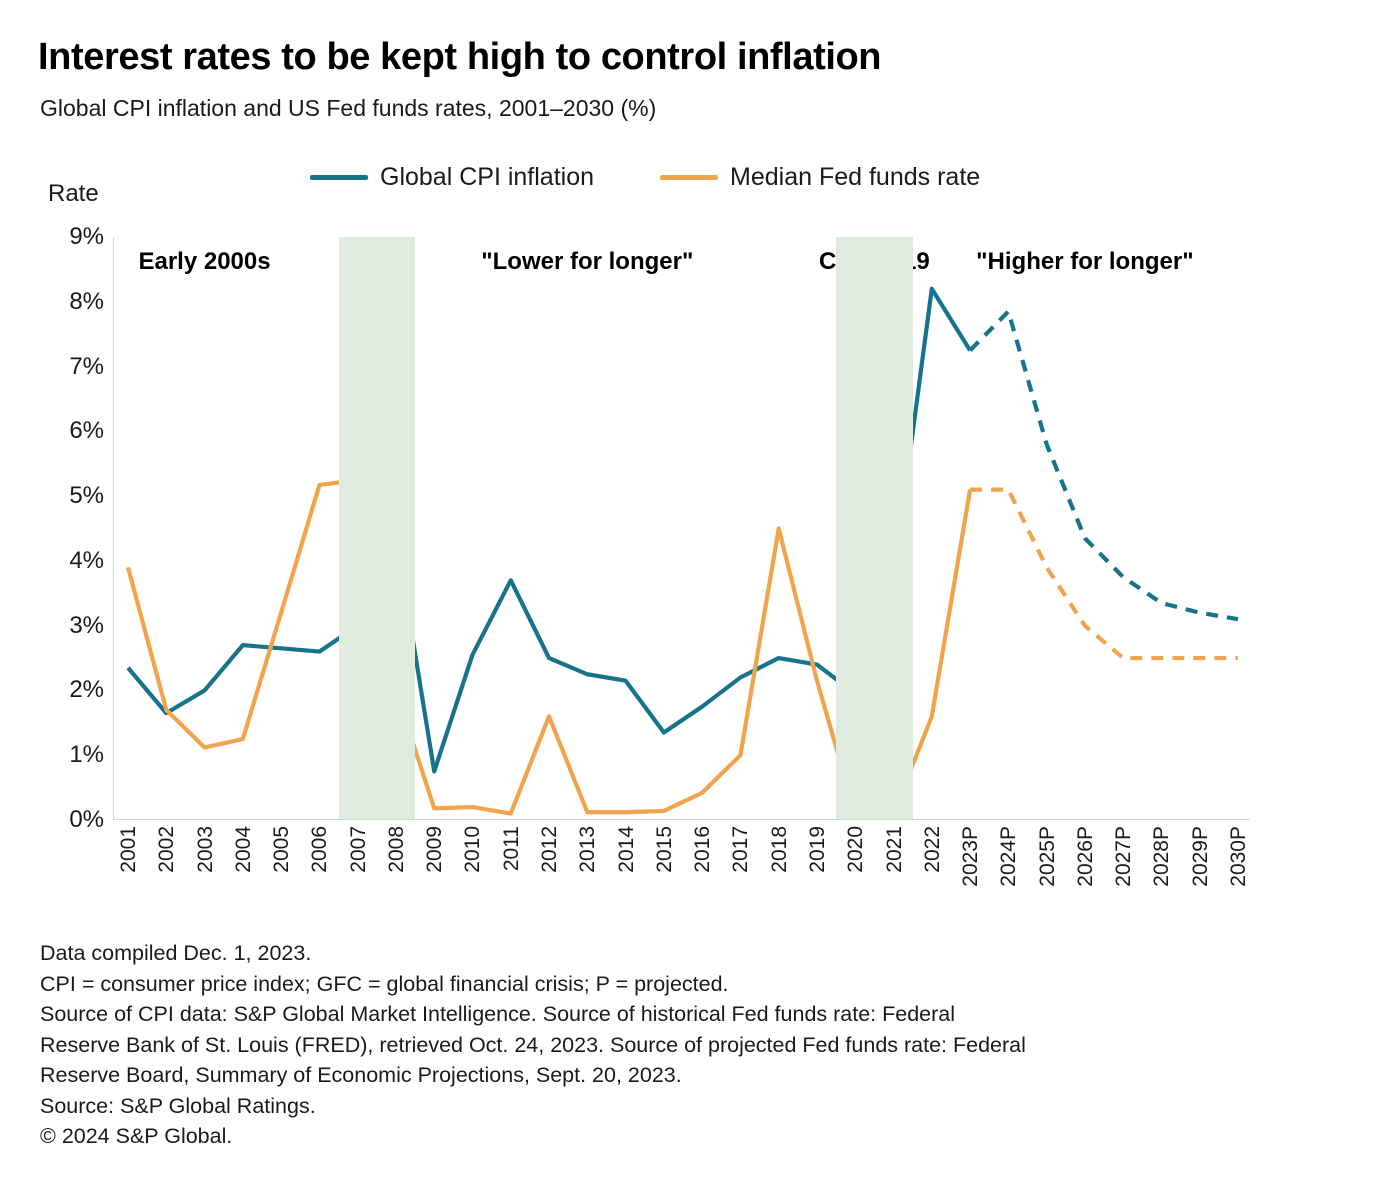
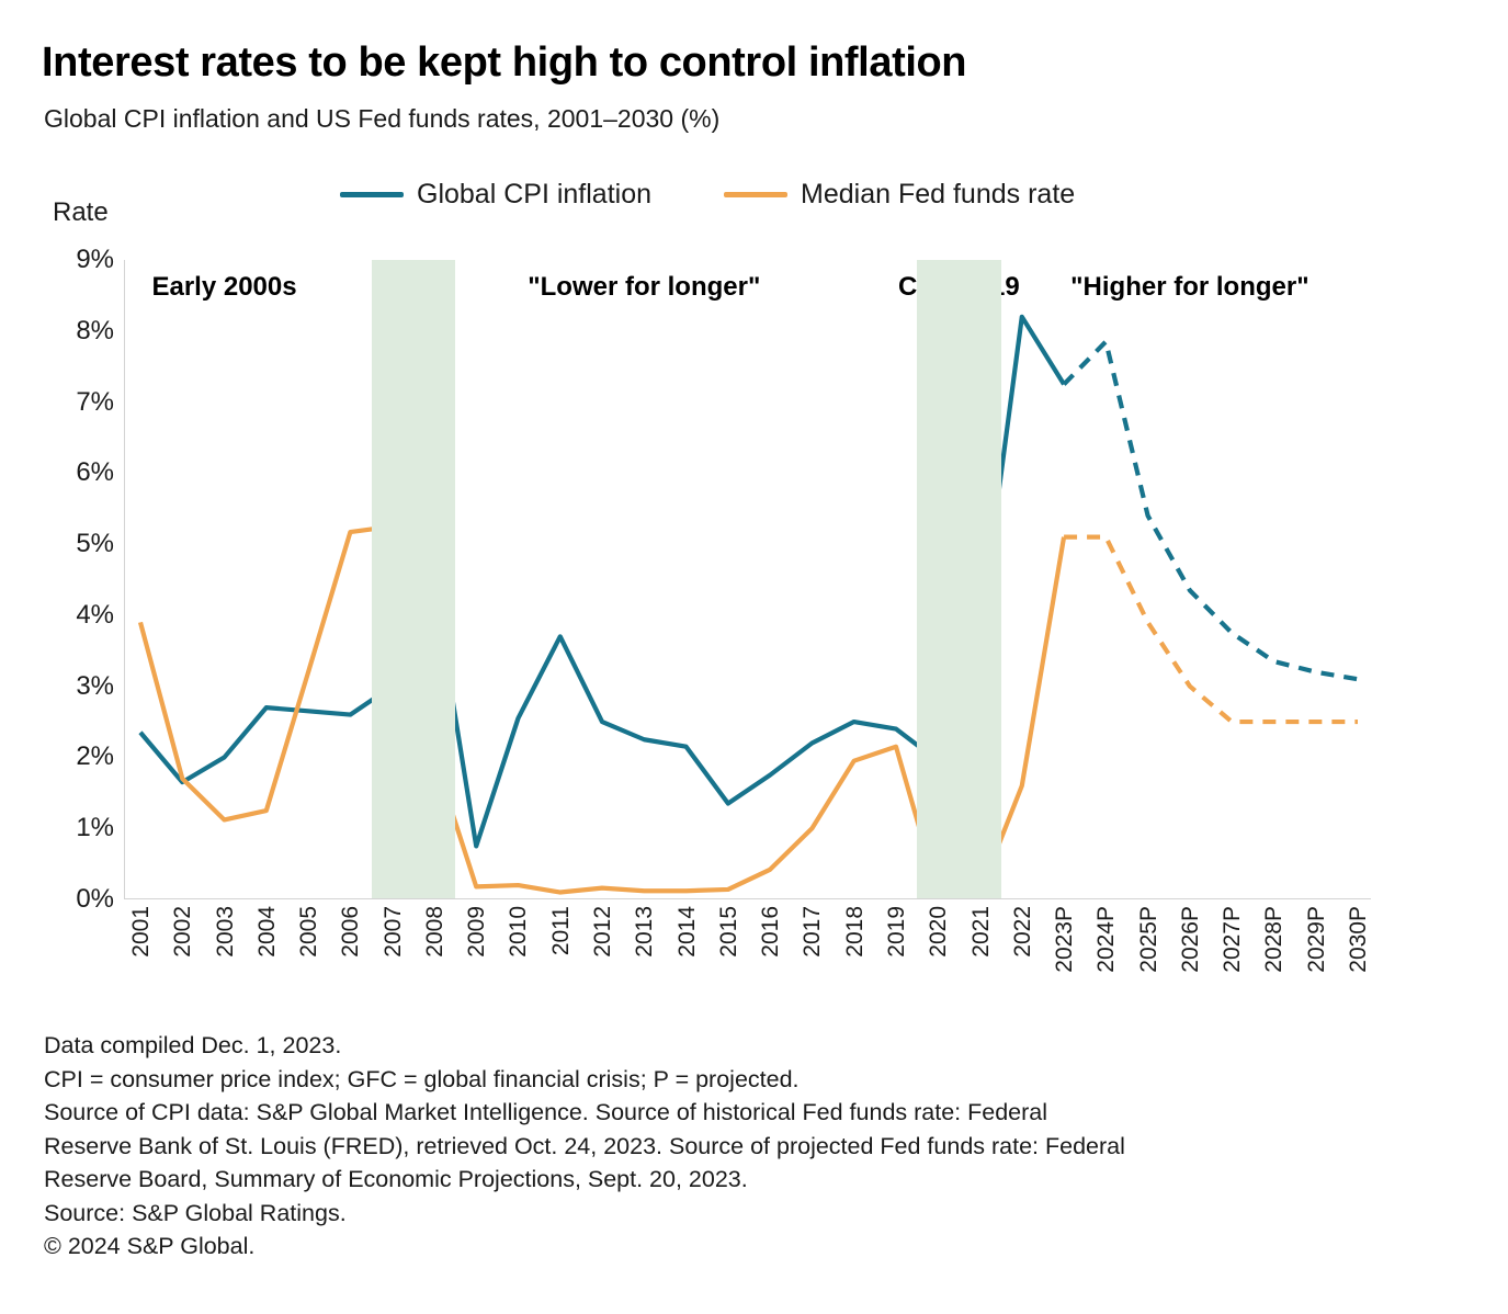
Median Fed funds rate/2012: 1.6% -> 0.2%
Median Fed funds rate/2018: 4.5% -> 1.9%
Global CPI inflation/2025P: 5.8% -> 5.4%
